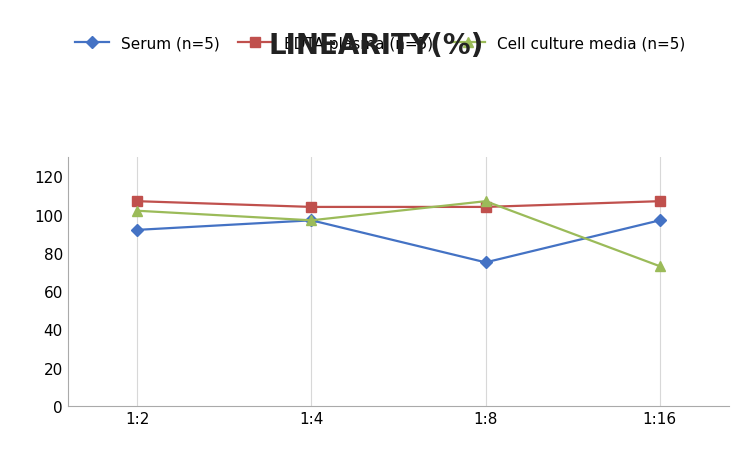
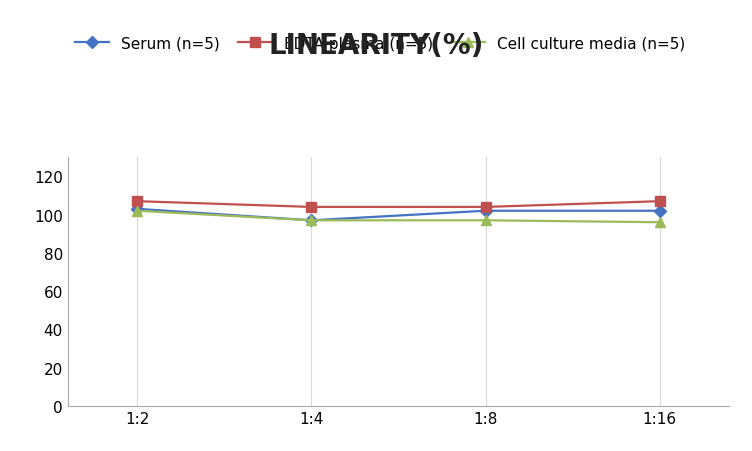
Serum (n=5)/1:2: 92 -> 103
Serum (n=5)/1:8: 75 -> 102
Cell culture media (n=5)/1:8: 107 -> 97
Serum (n=5)/1:16: 97 -> 102
Cell culture media (n=5)/1:16: 73 -> 96
